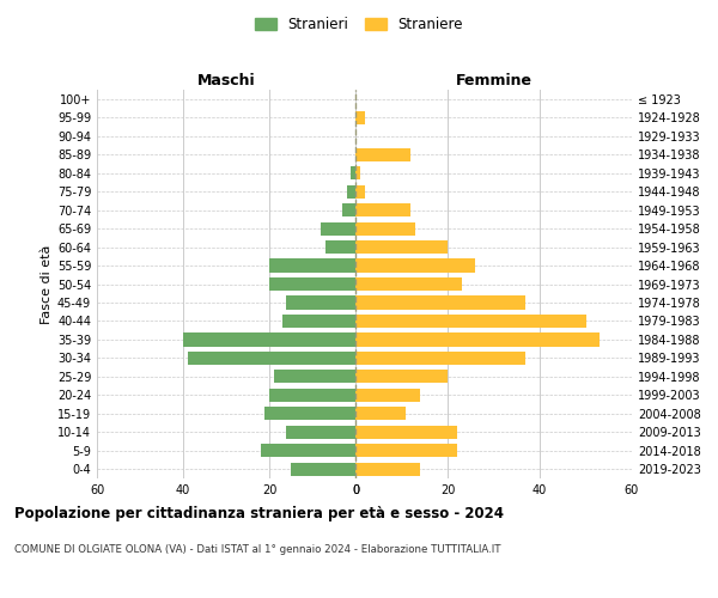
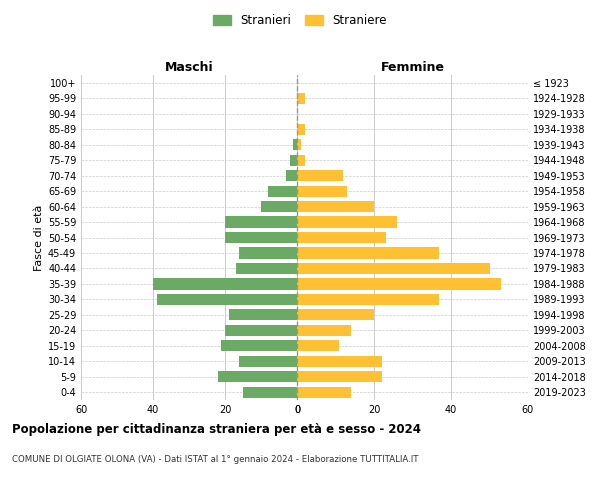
Maschi/60-64: 7 -> 10
Femmine/1934-1938: 12 -> 2
